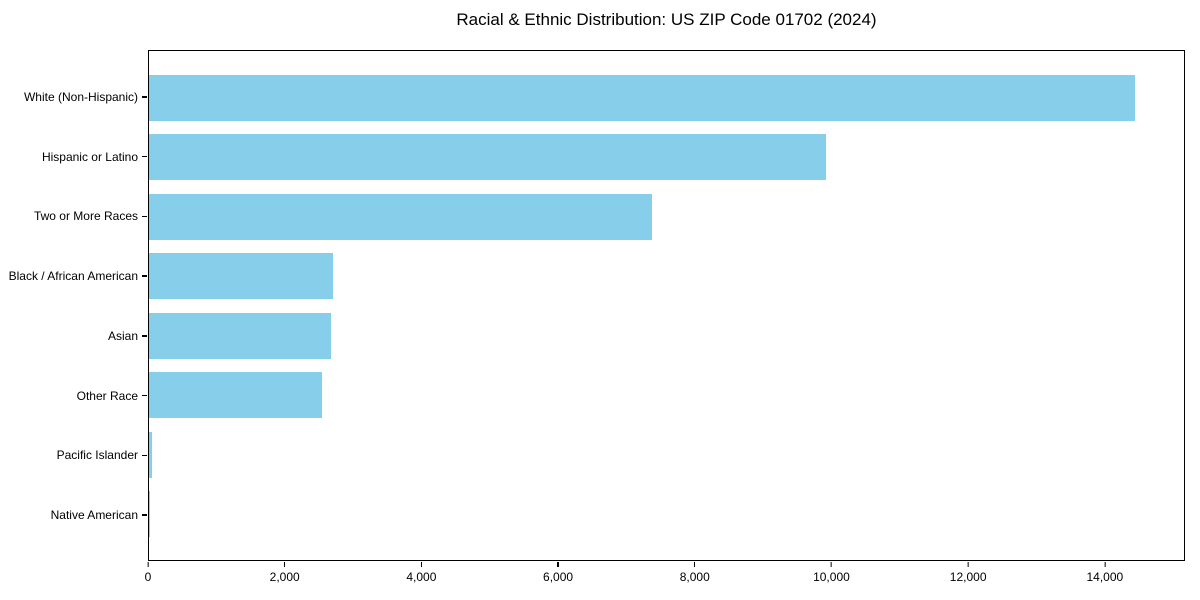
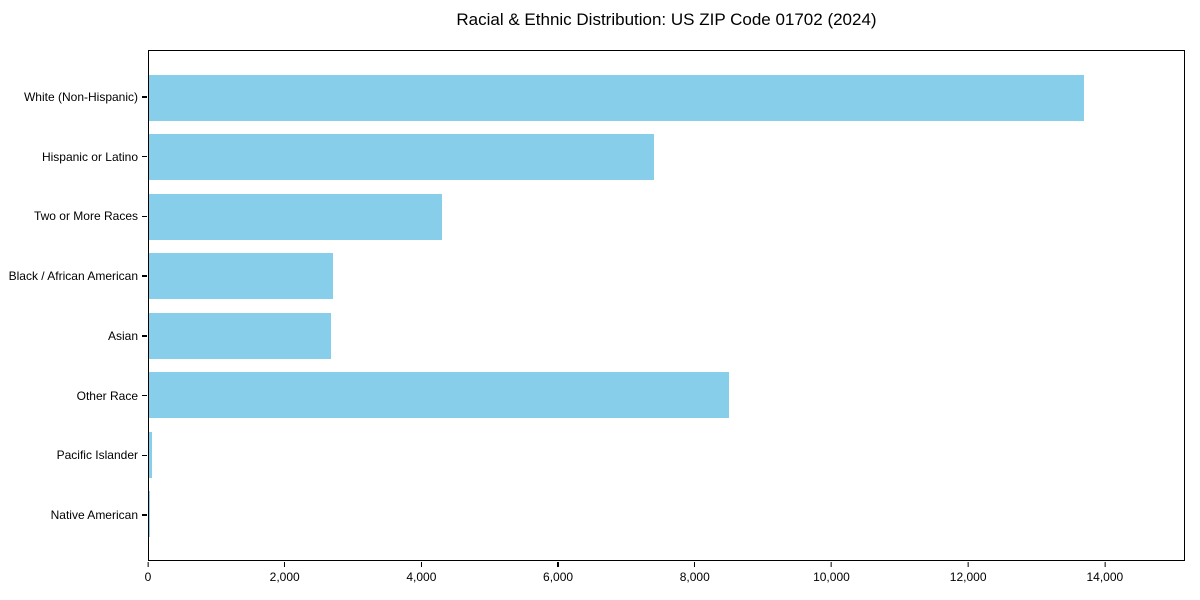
White (Non-Hispanic): 14400 -> 13700
Hispanic or Latino: 9900 -> 7400
Two or More Races: 7400 -> 4300
Other Race: 2500 -> 8500
